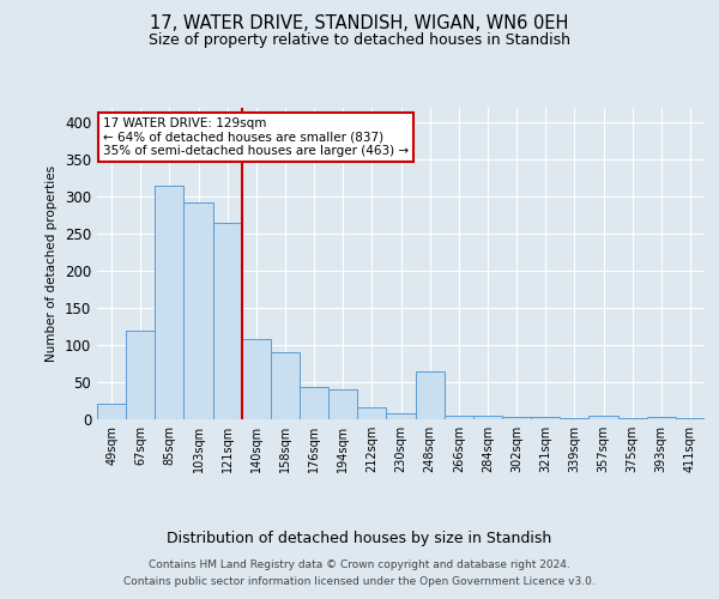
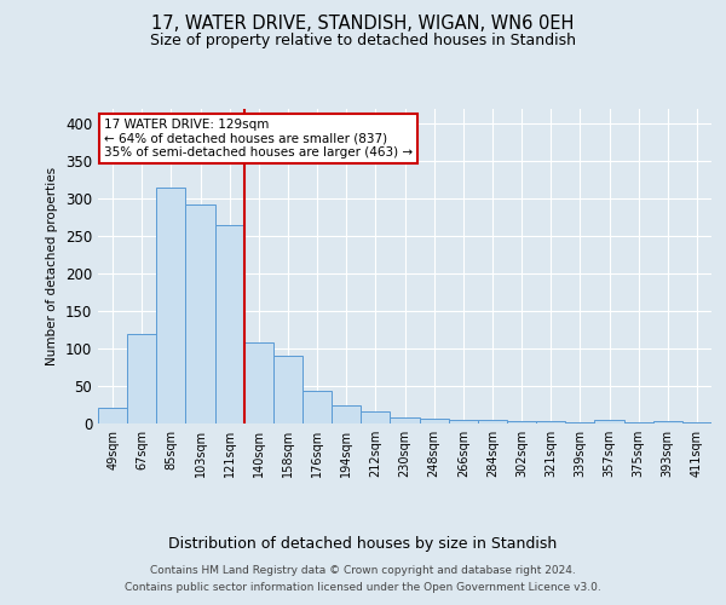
194sqm: 40 -> 24
248sqm: 64 -> 7
